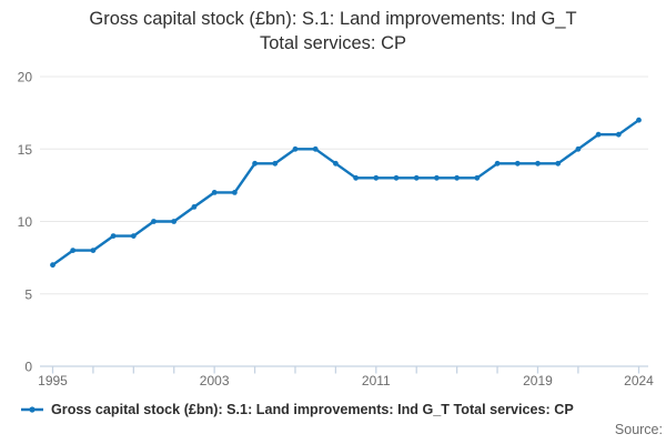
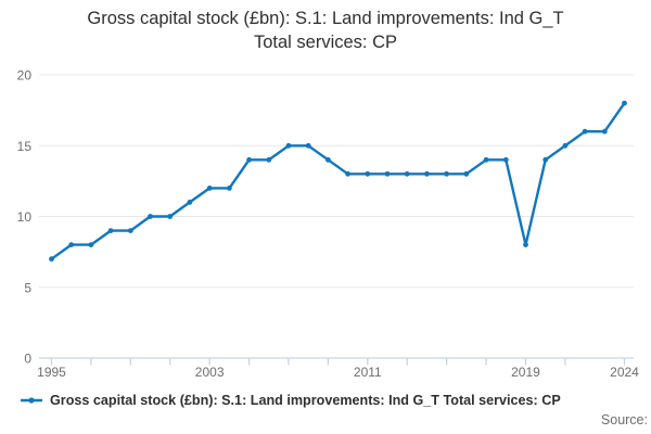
2019: 14 -> 8
2024: 17 -> 18
